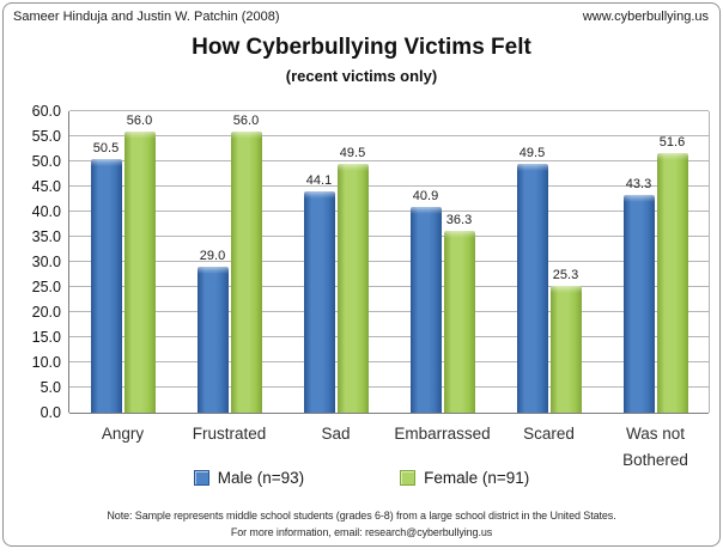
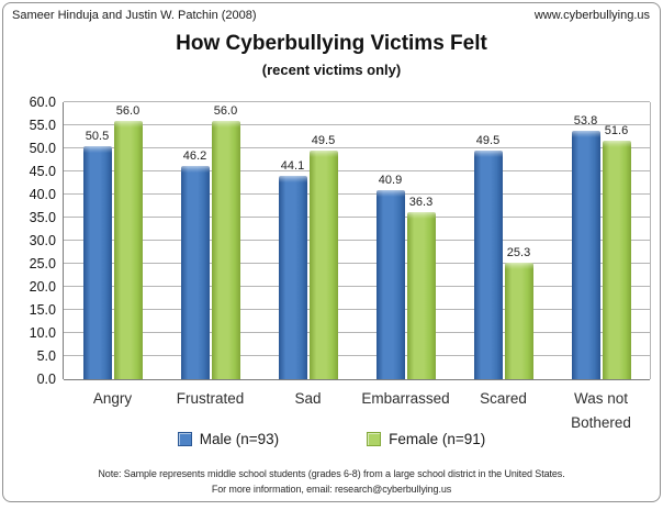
Male (n=93)/Frustrated: 29.0 -> 46.2
Male (n=93)/Was not Bothered: 43.3 -> 53.8
